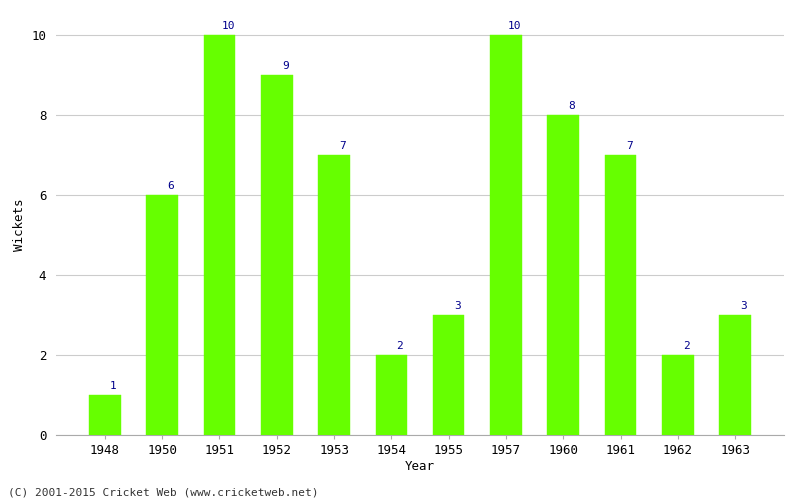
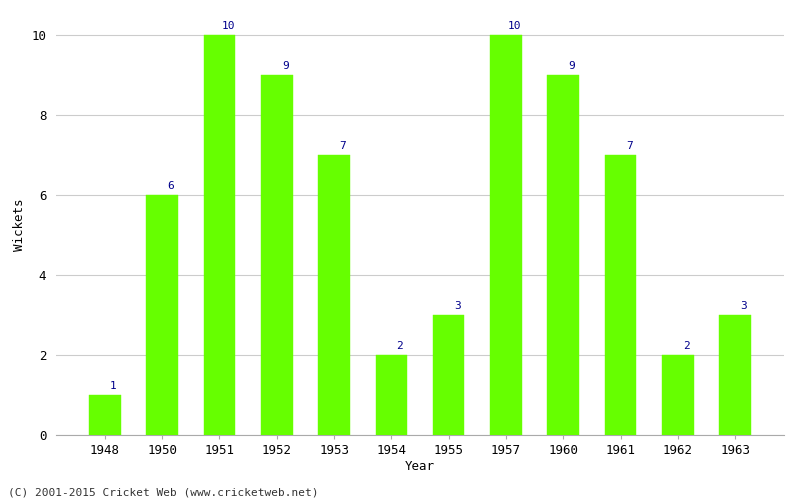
1960: 8 -> 9
